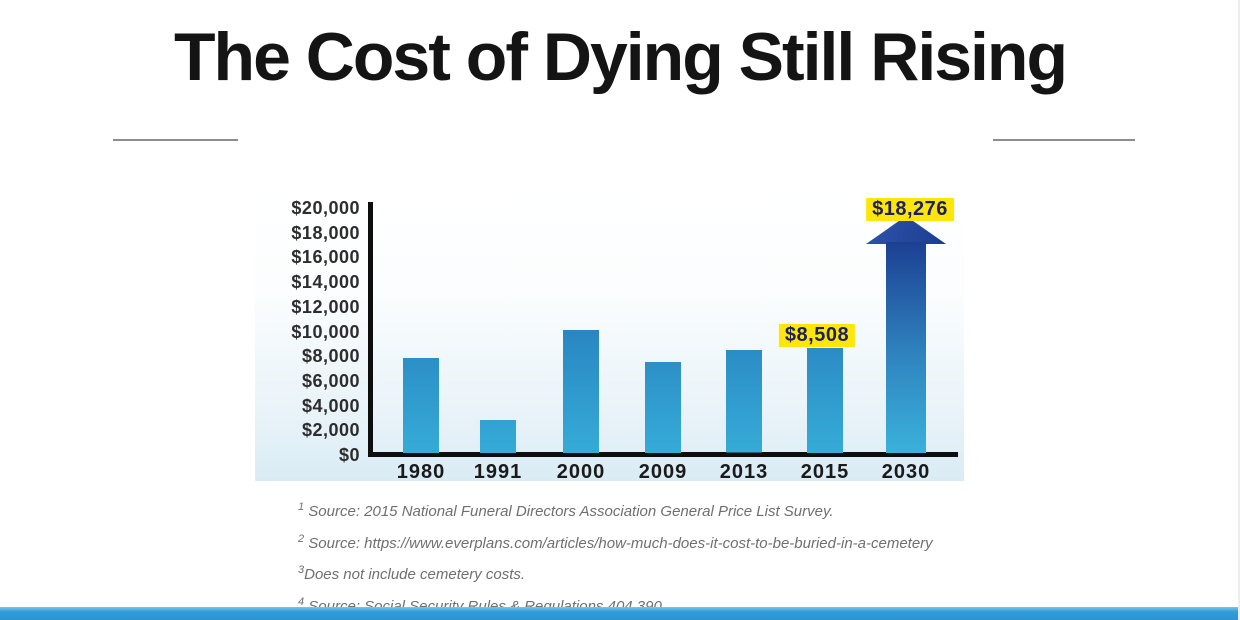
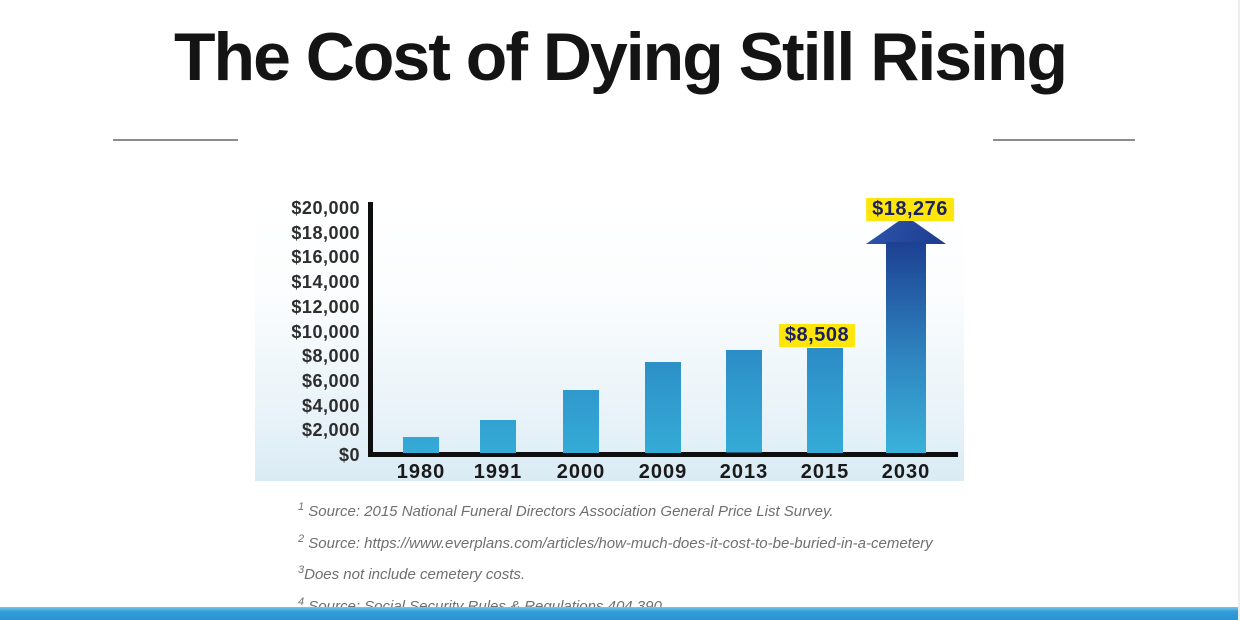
1980: $7700 -> $1300
2000: $10000 -> $5100
